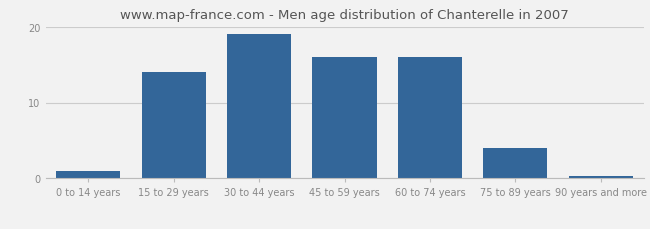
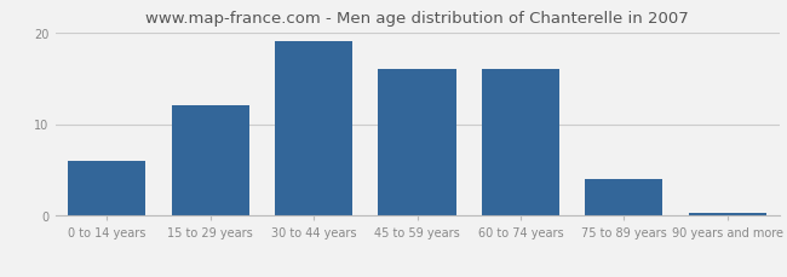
0 to 14 years: 1.0 -> 6.0
15 to 29 years: 14.0 -> 12.0
